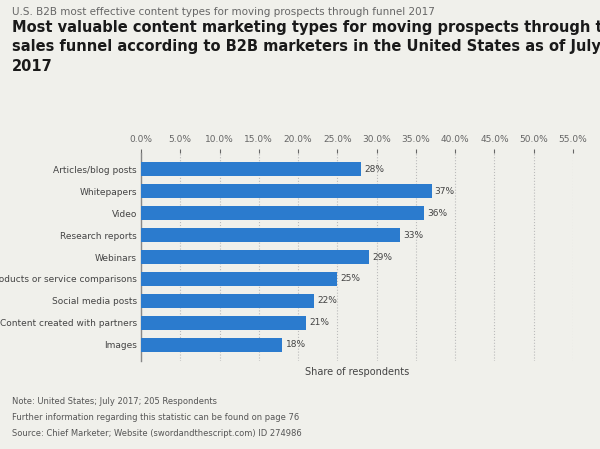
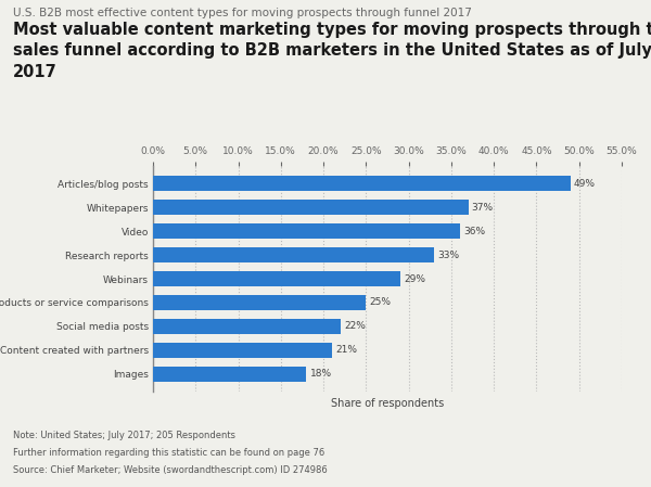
Articles/blog posts: 28% -> 49%
